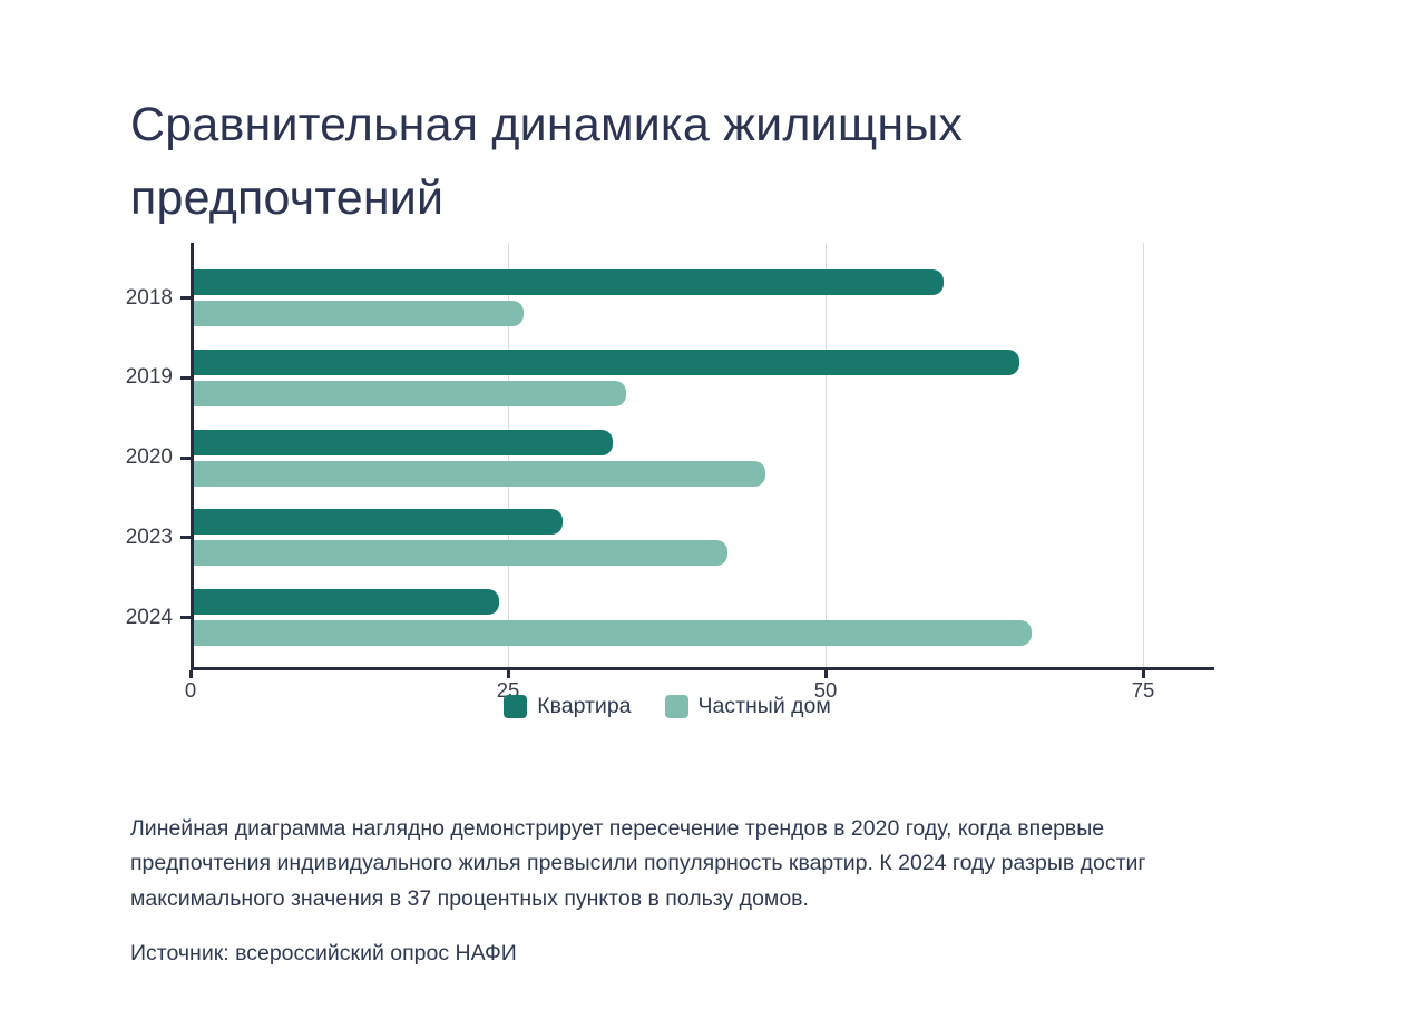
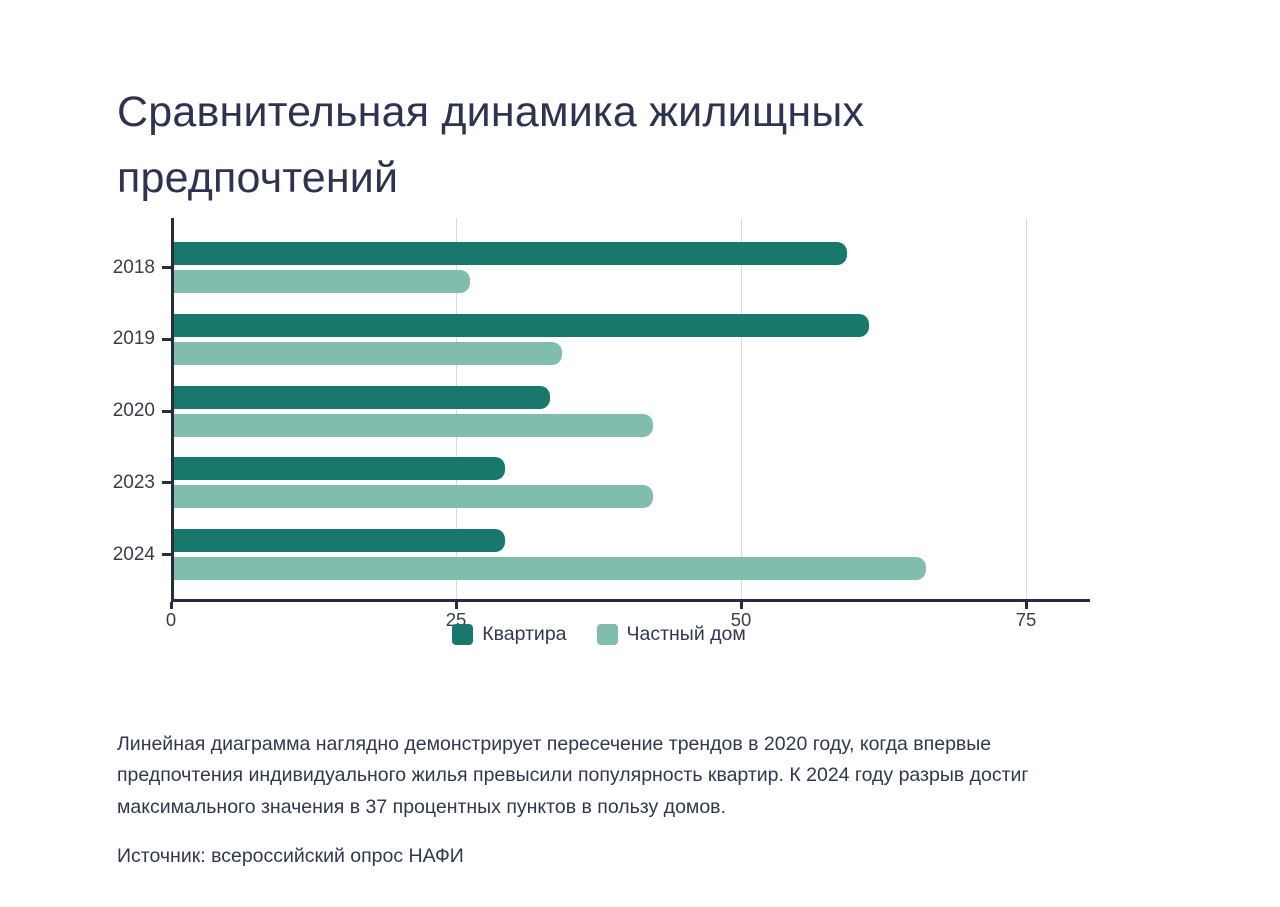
Квартира/2019: 65 -> 61
Частный дом/2020: 45 -> 42
Квартира/2024: 24 -> 29
